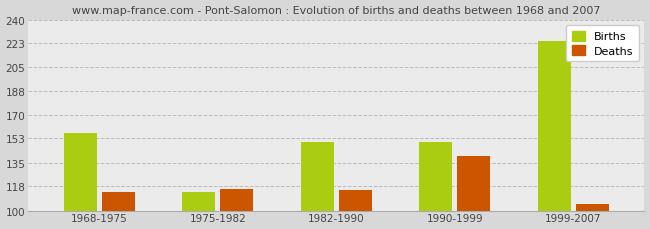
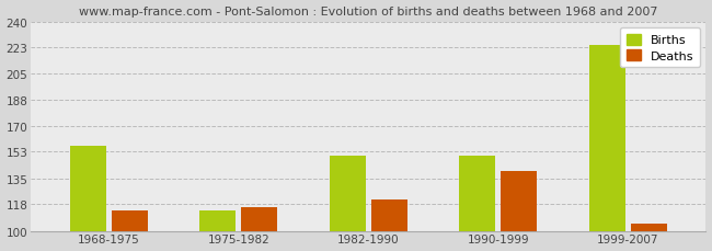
Deaths/1982-1990: 115 -> 121
